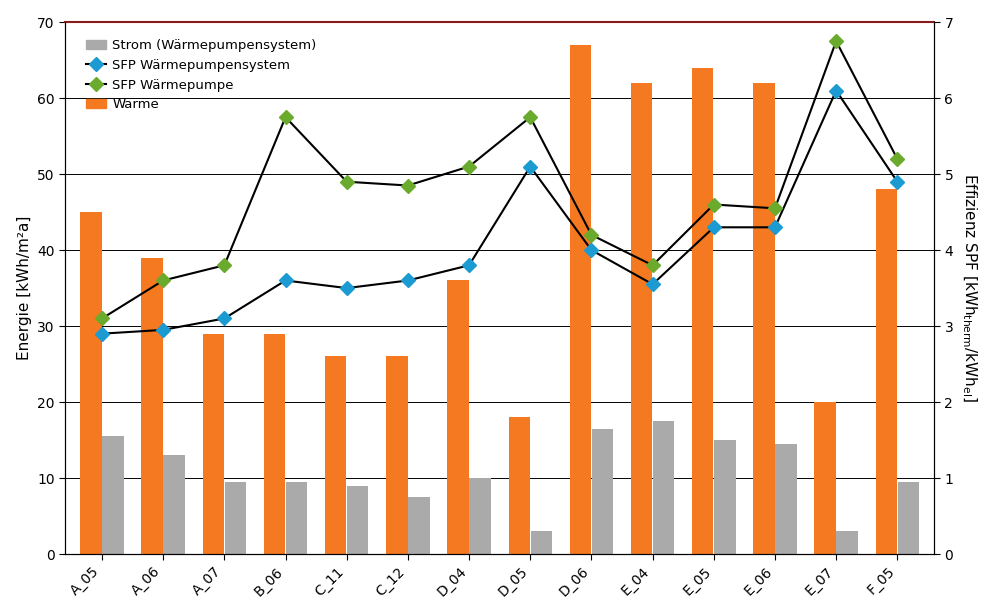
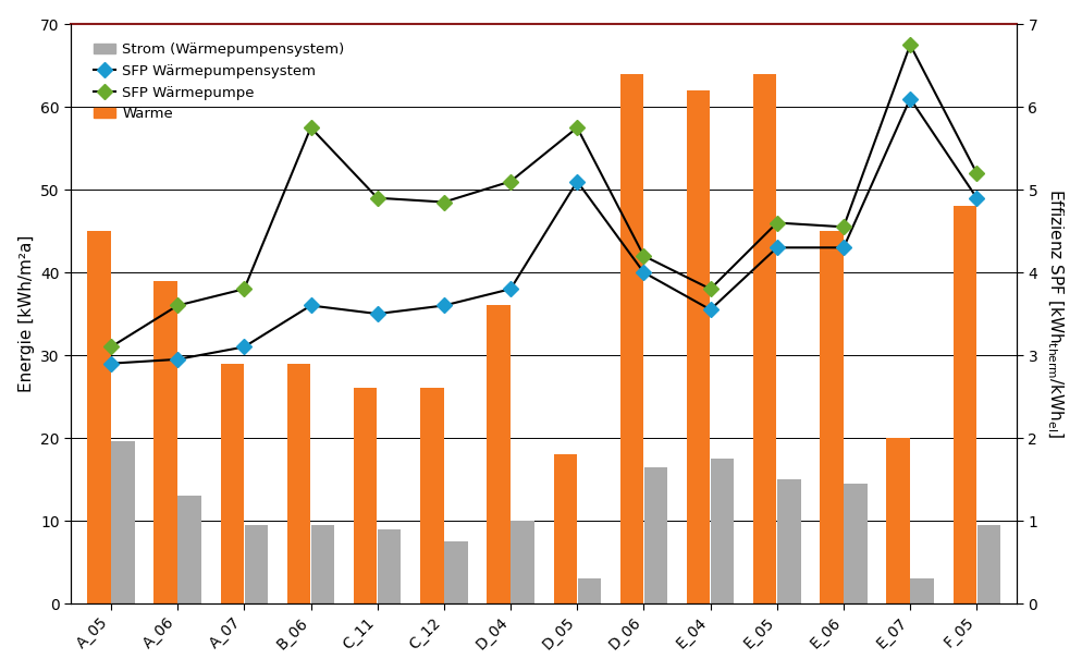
Strom (Wärmepumpensystem)/A_05: 15.5 -> 19.6
Wärme/D_06: 67 -> 64
Wärme/E_06: 62 -> 45
